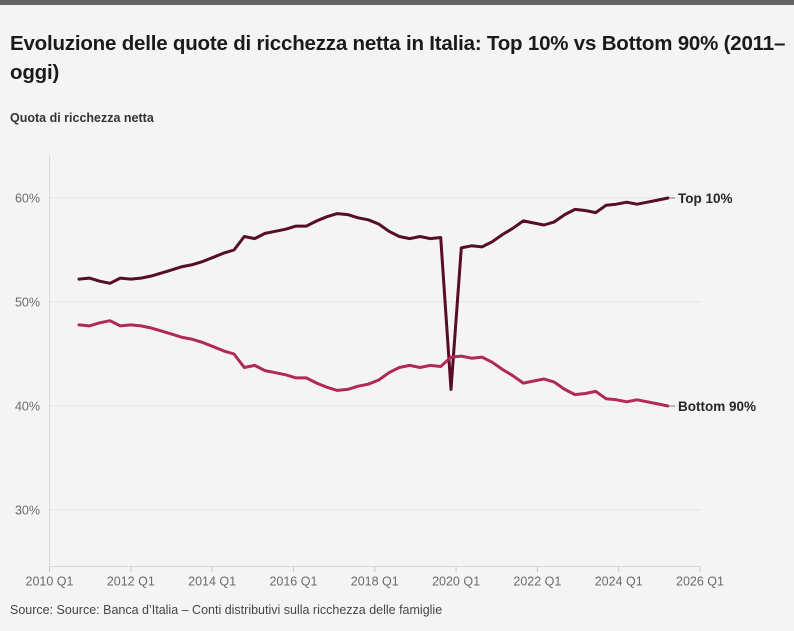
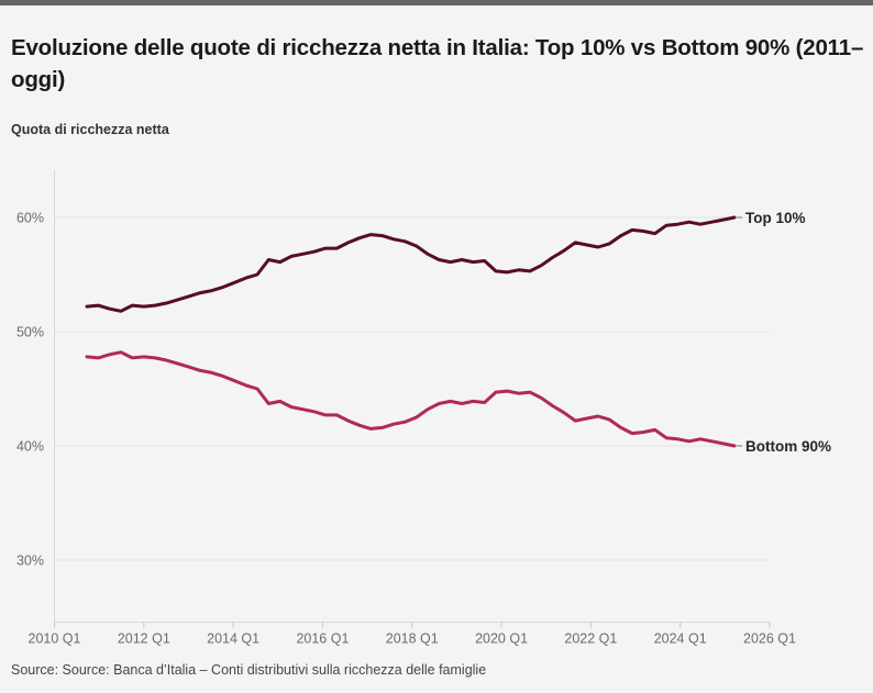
Top 10%/2020 Q1: 41.6% -> 55.3%
